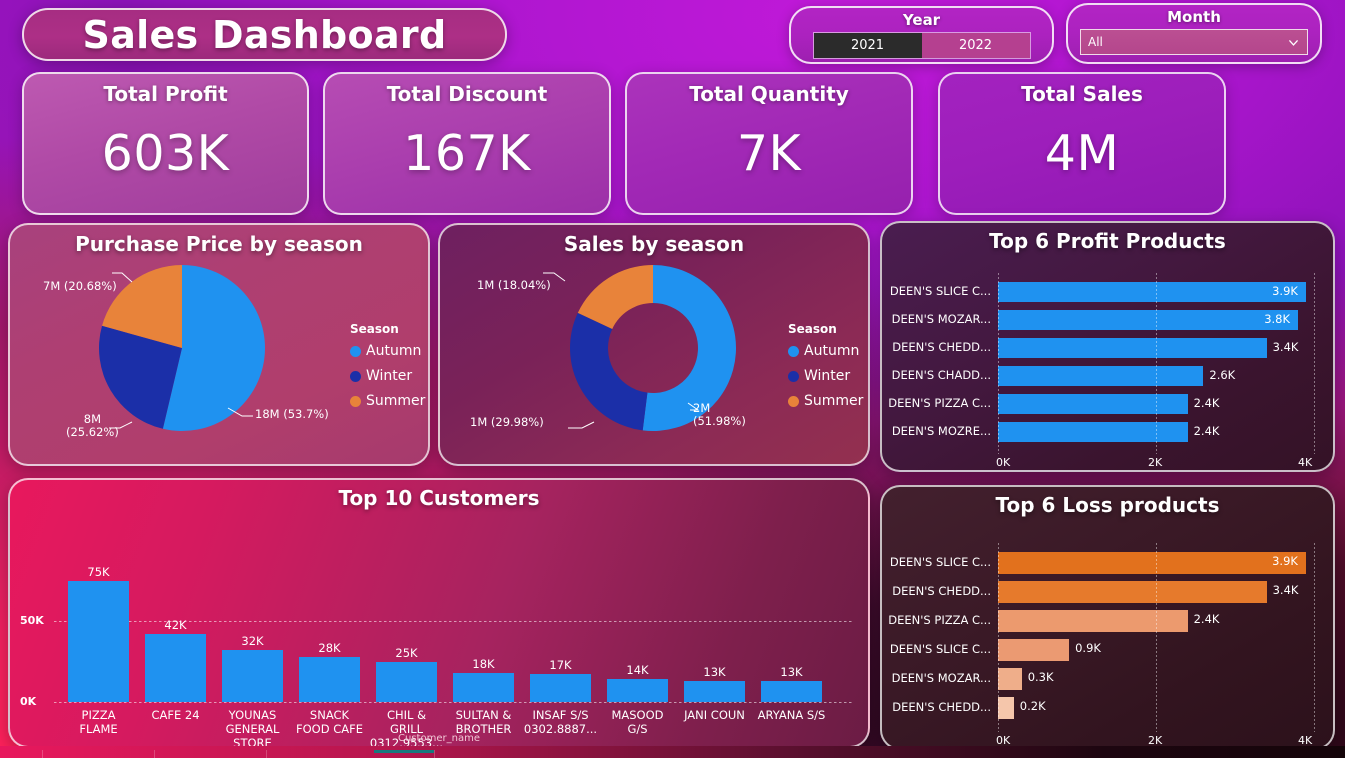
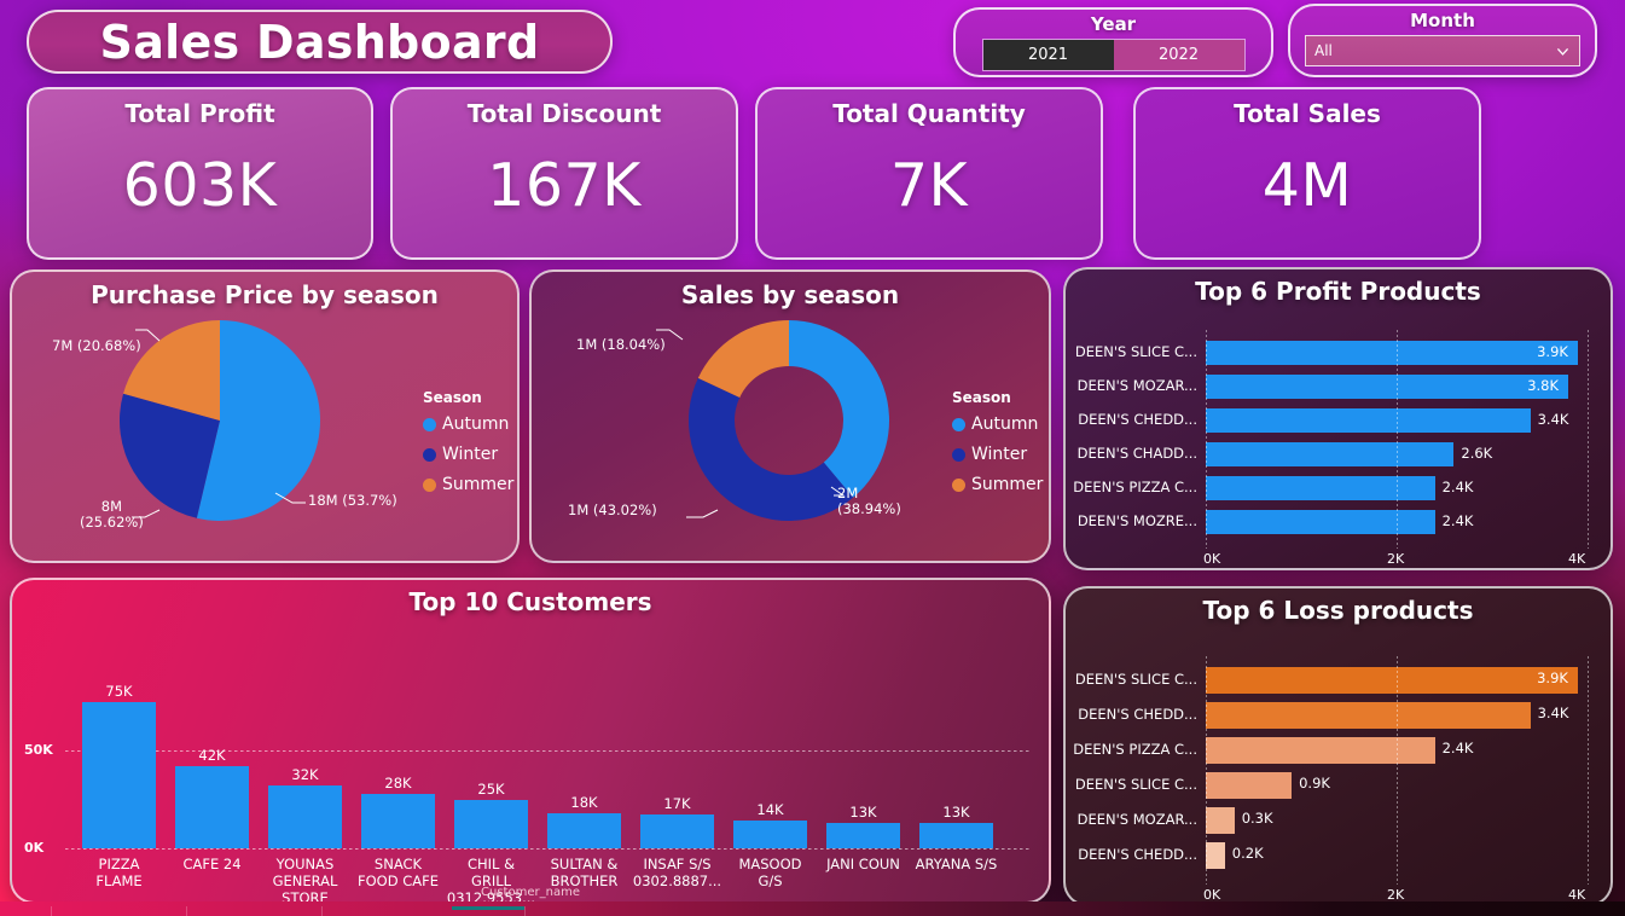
Sales by season/Autumn: 51.98% -> 38.94%
Sales by season/Winter: 29.98% -> 43.02%
